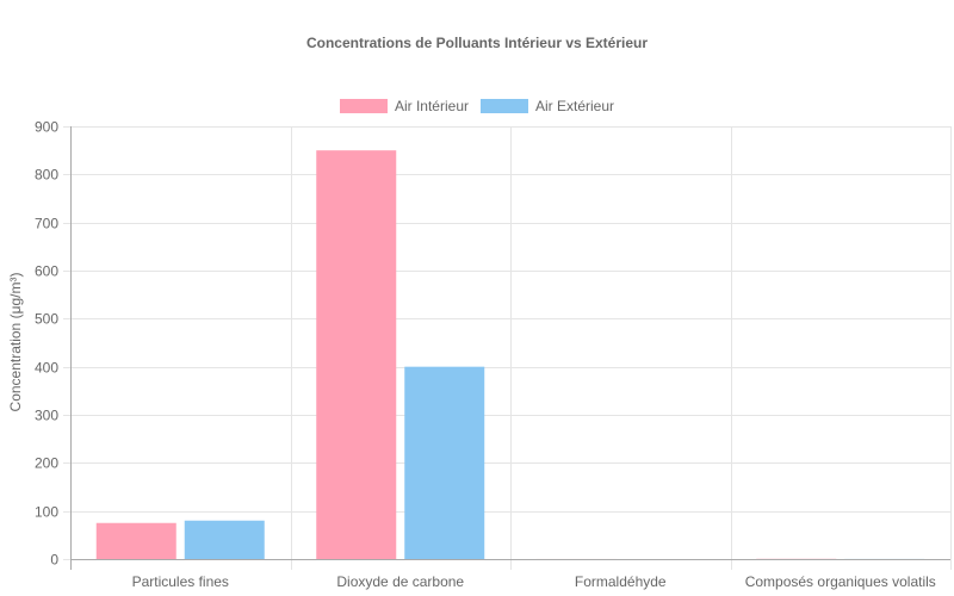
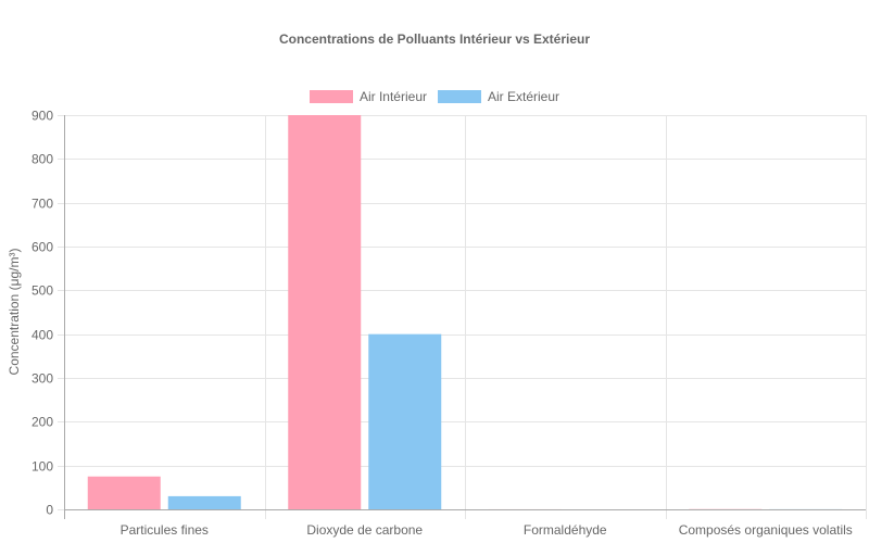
Air Extérieur/Particules fines: 80 -> 30
Air Intérieur/Dioxyde de carbone: 850 -> 900
